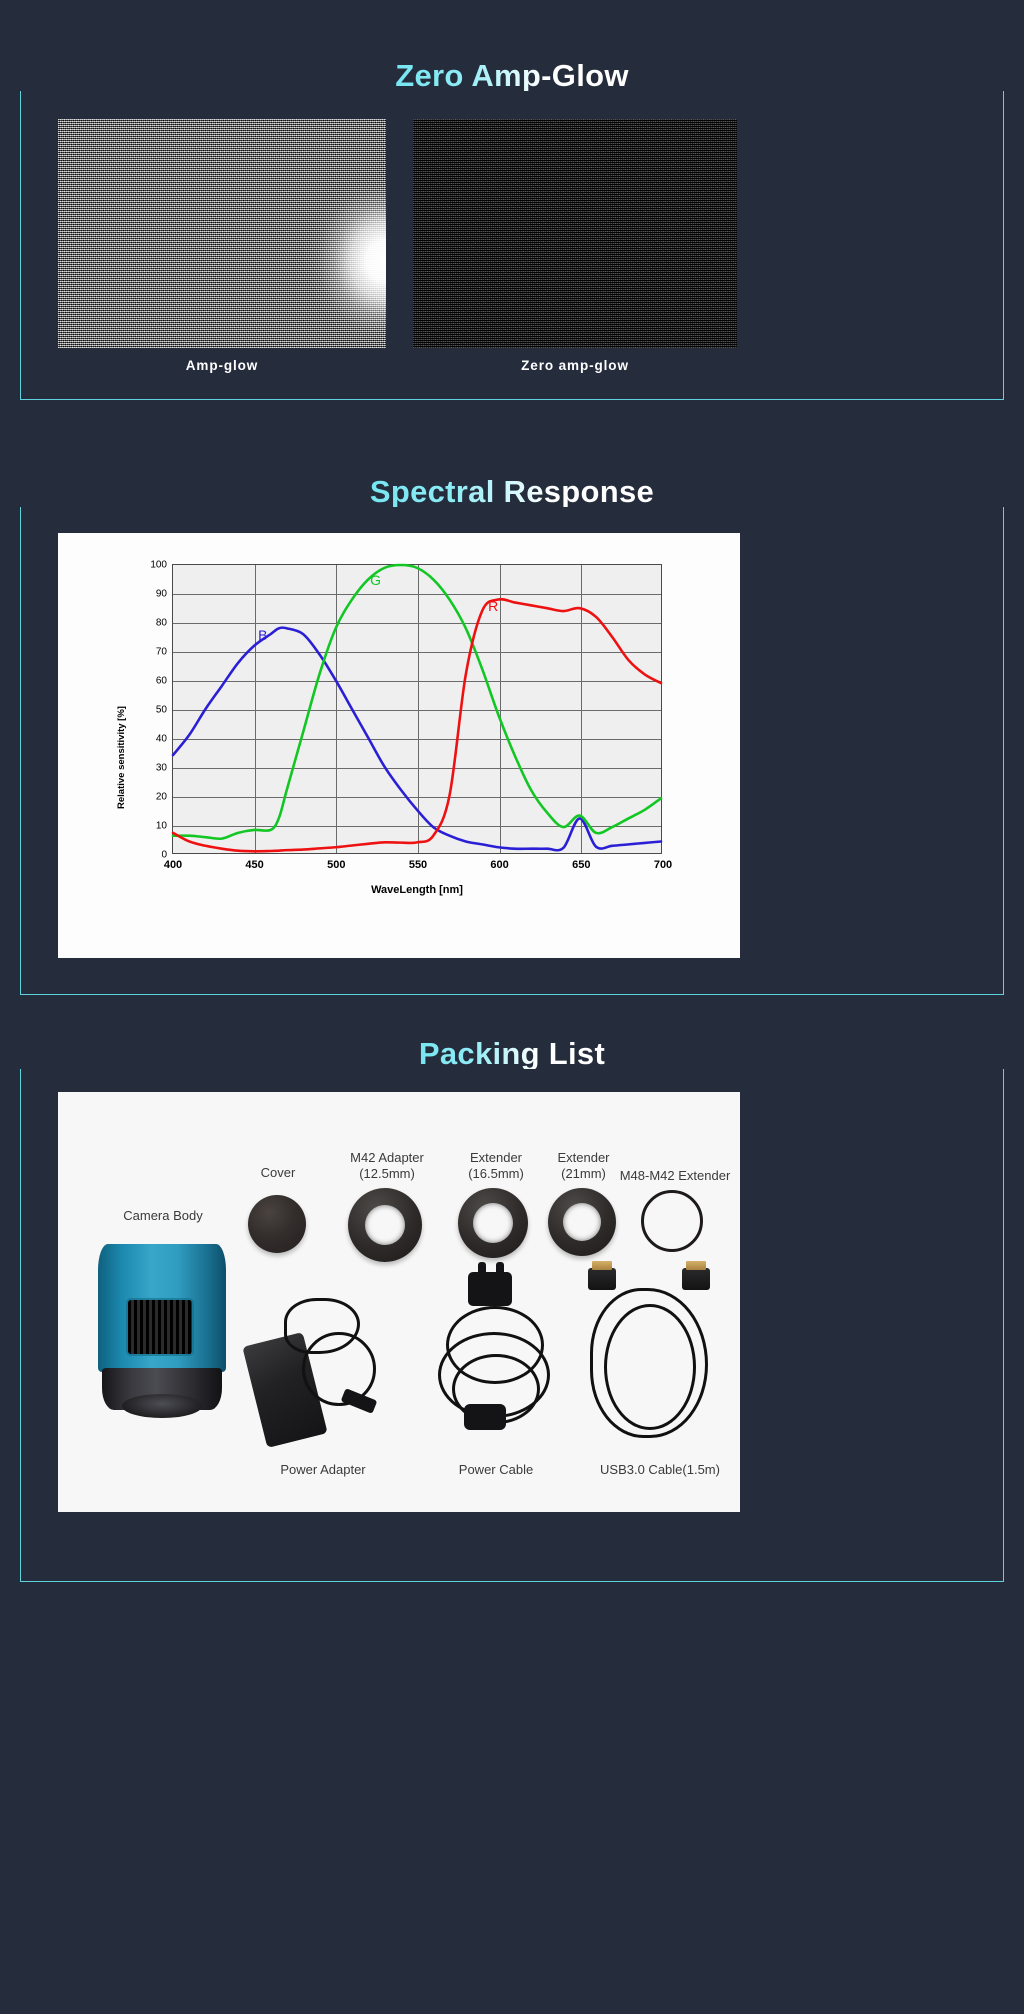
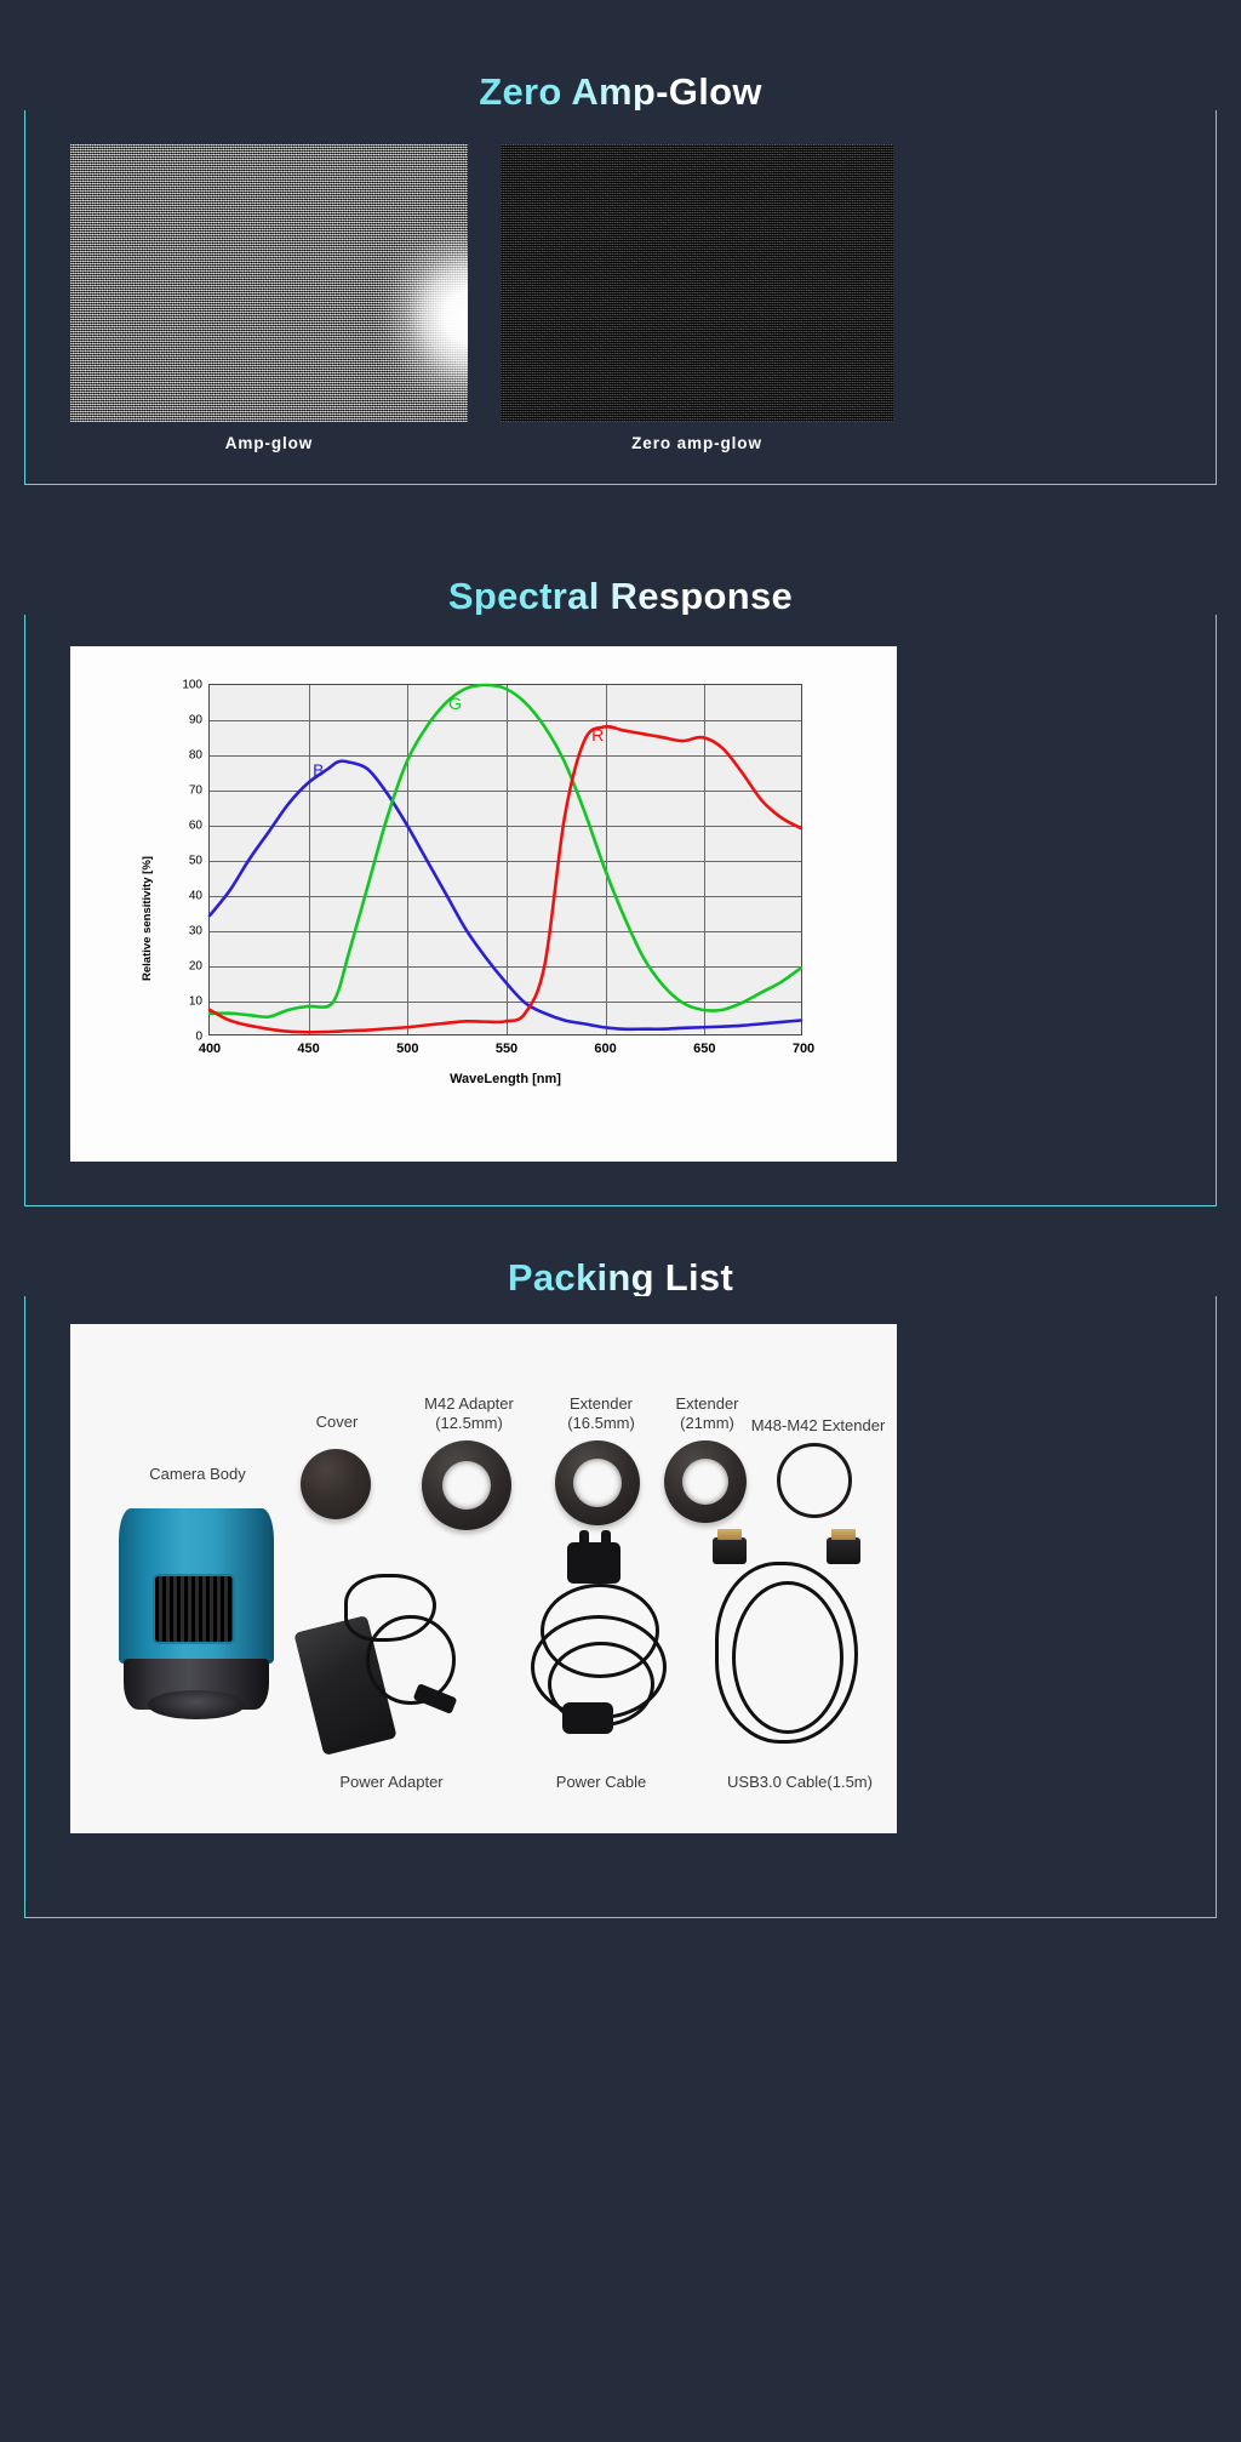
B/650: 12 -> 2
G/650: 13 -> 7
